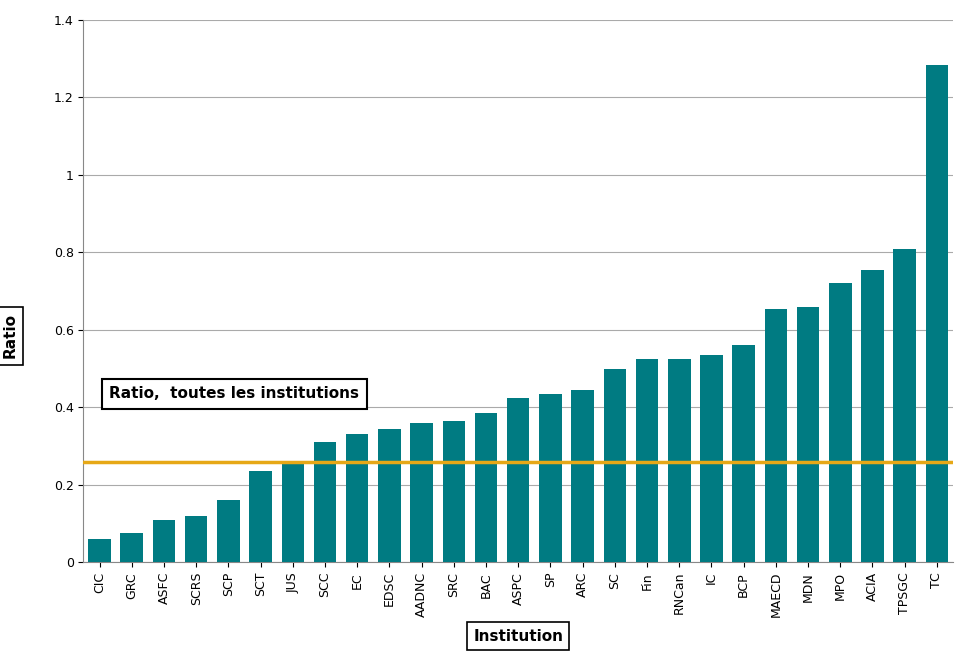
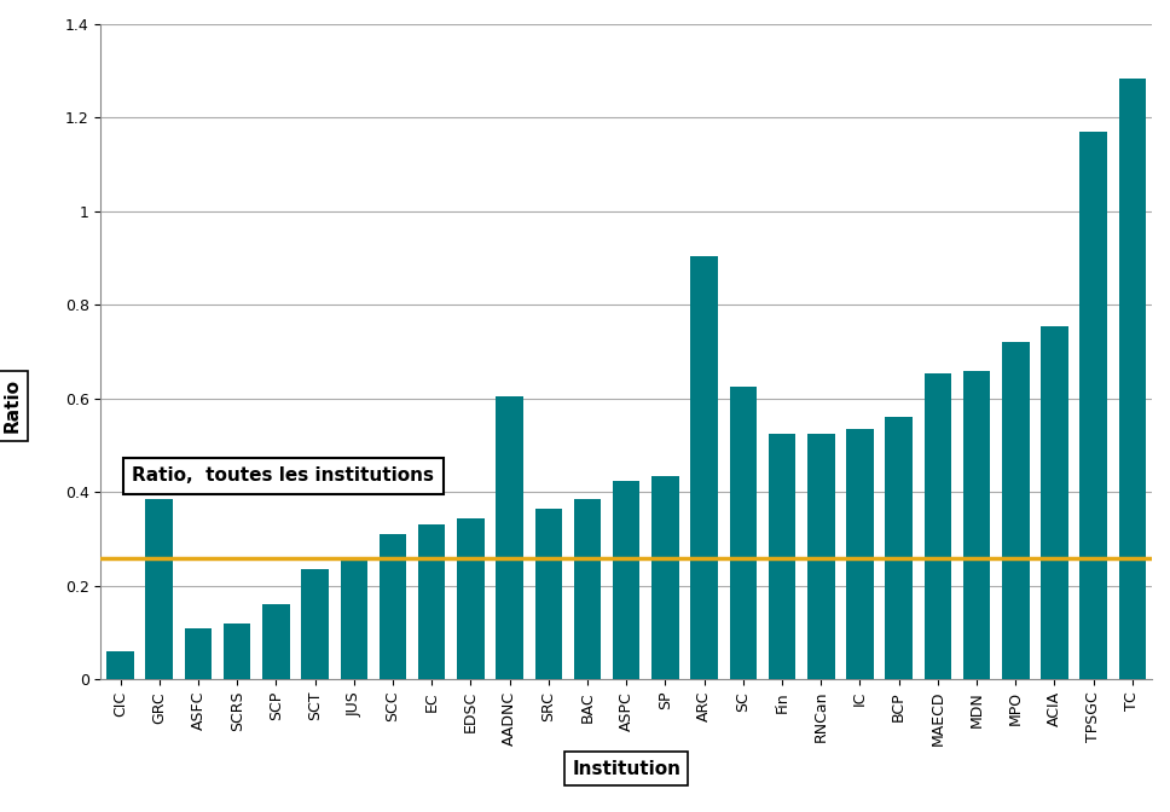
GRC: 0.075 -> 0.385
AADNC: 0.360 -> 0.605
ARC: 0.445 -> 0.905
SC: 0.500 -> 0.625
TPSGC: 0.810 -> 1.170
